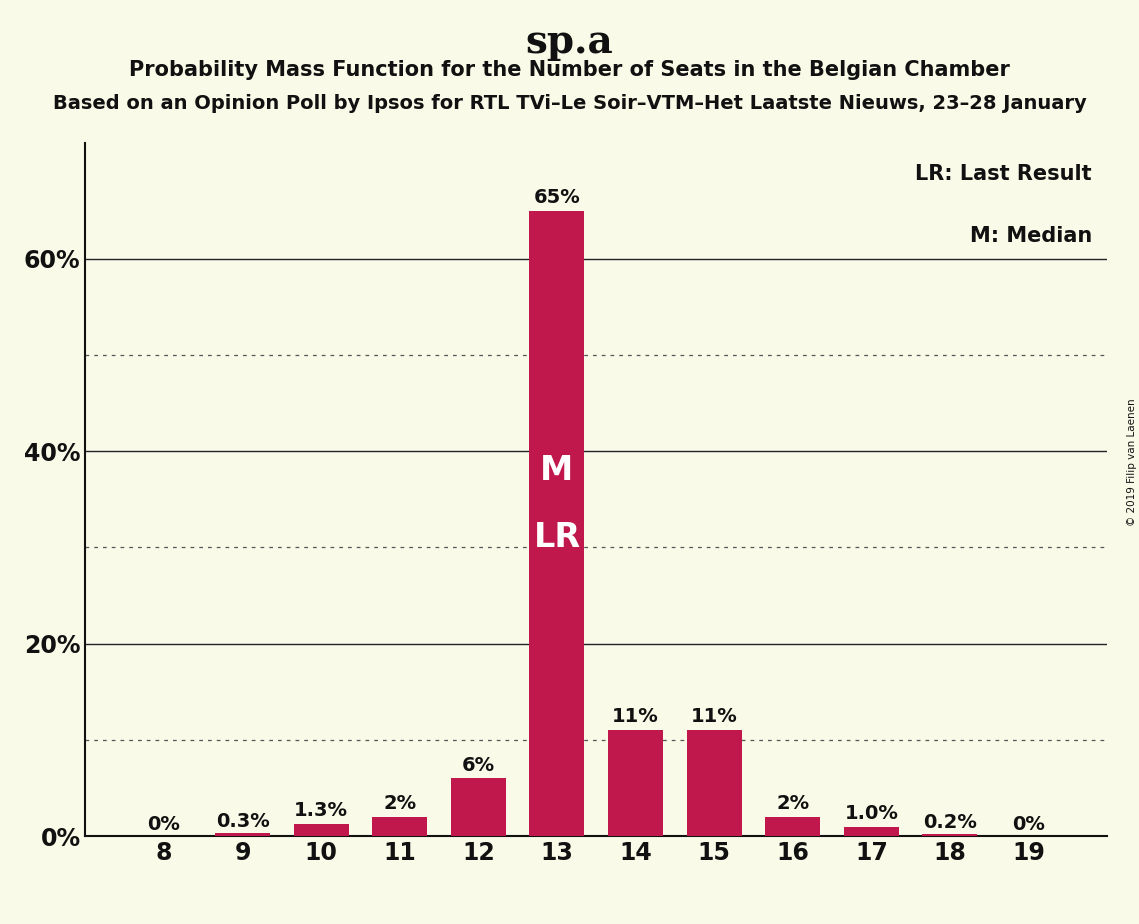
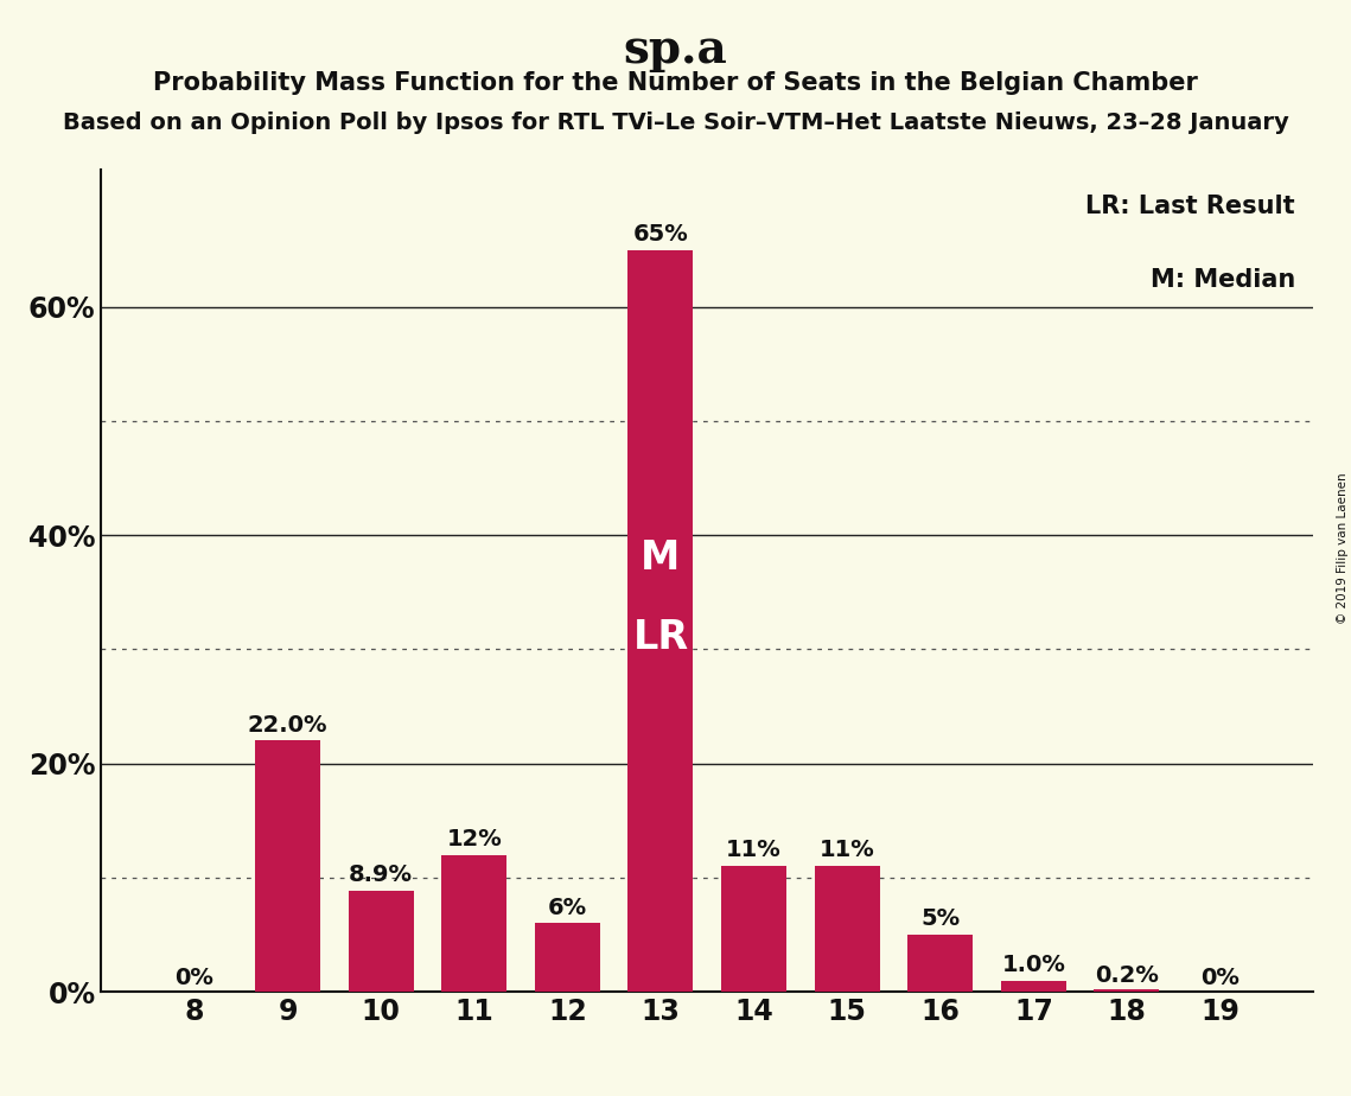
9: 0.3% -> 22.0%
10: 1.3% -> 8.9%
11: 2% -> 12%
16: 2% -> 5%
